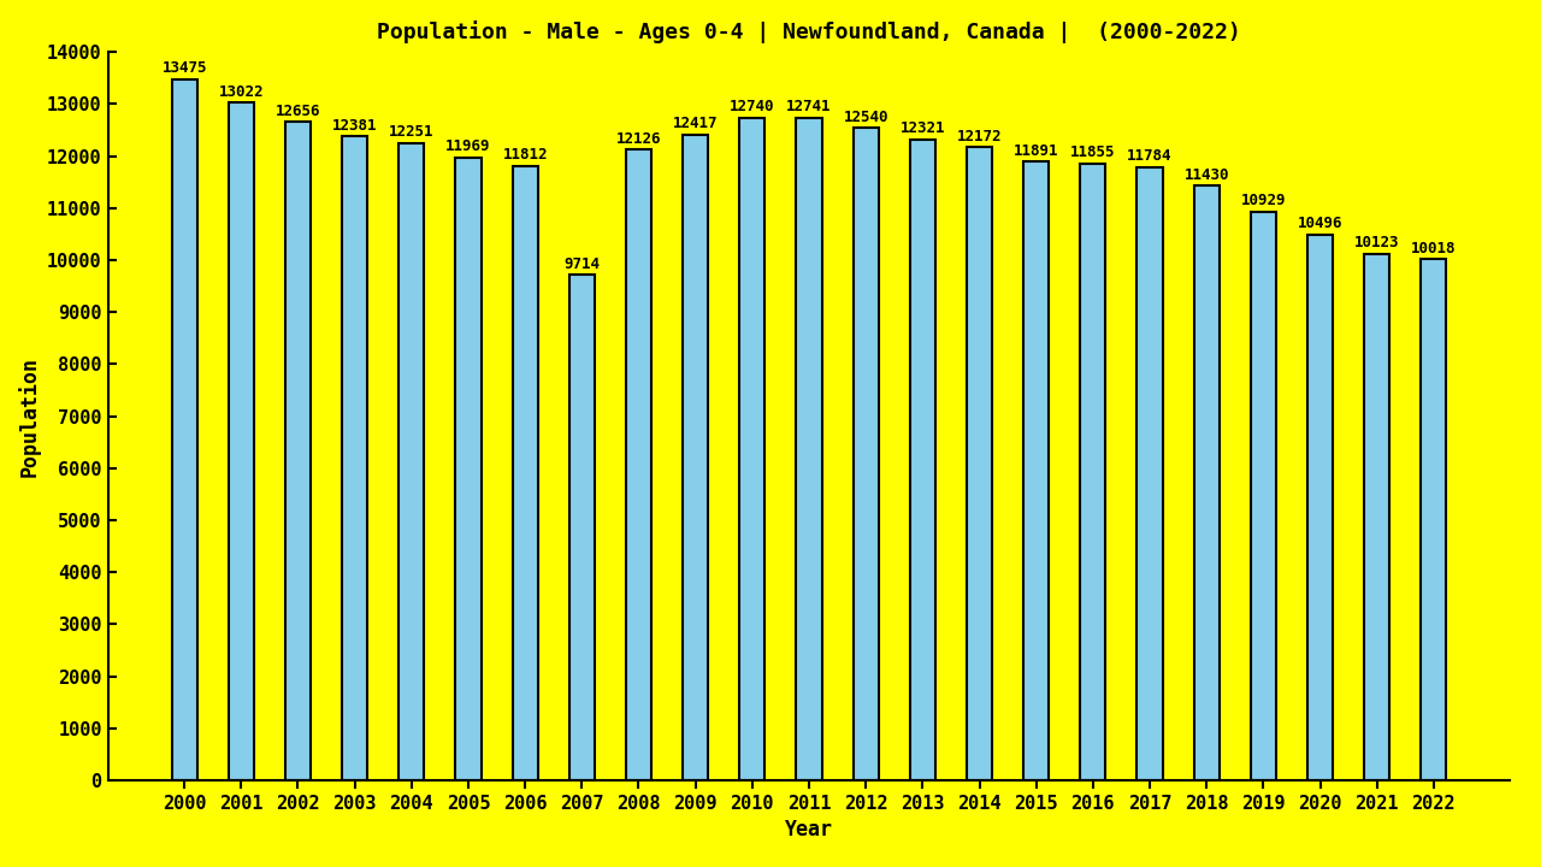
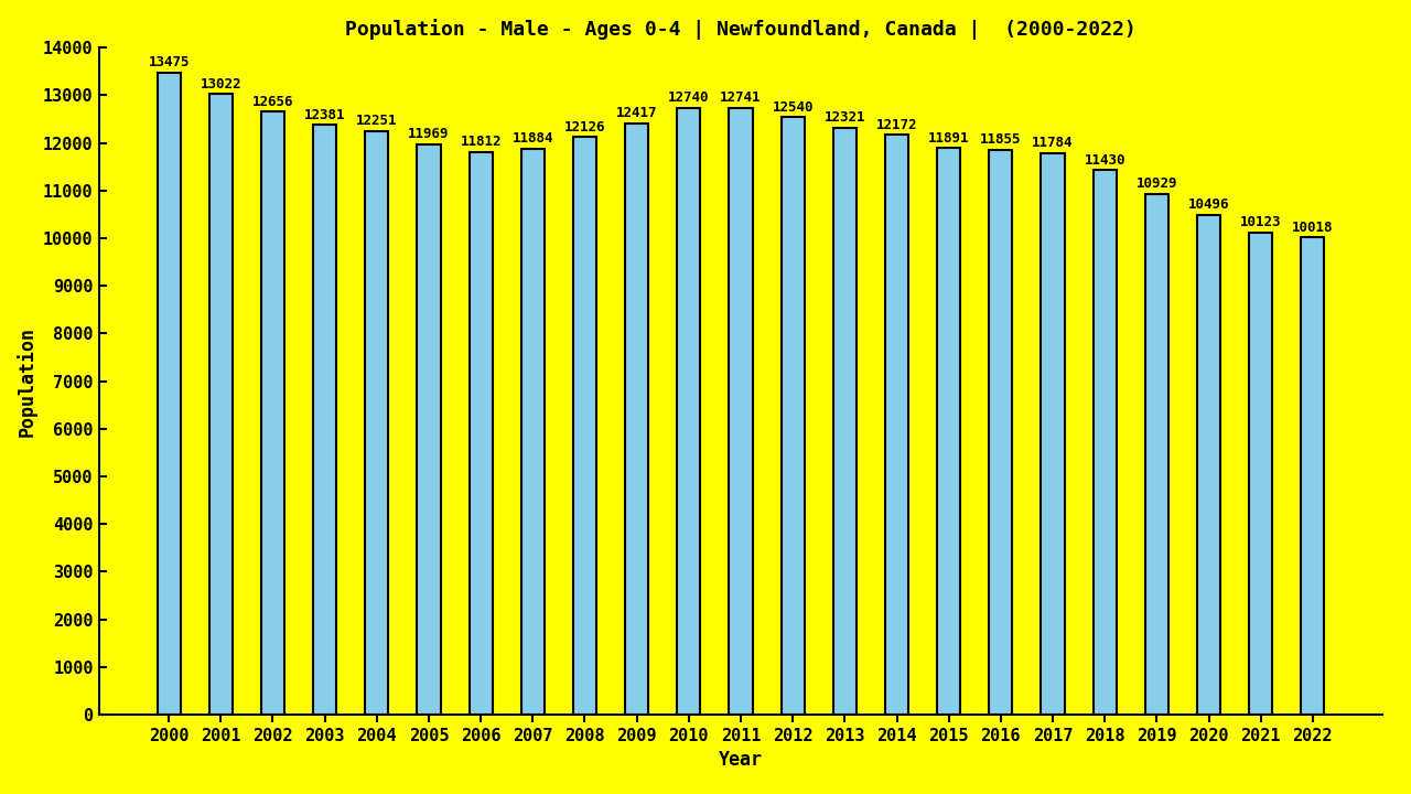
2007: 9714 -> 11884
